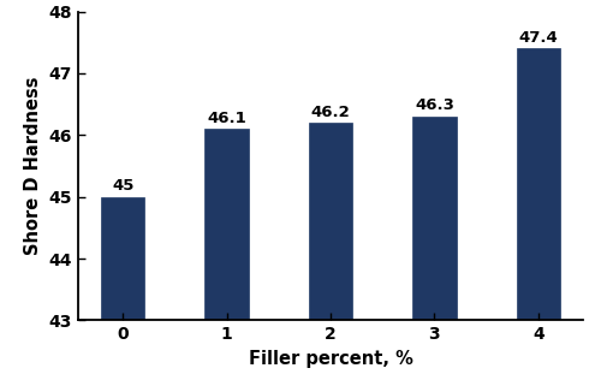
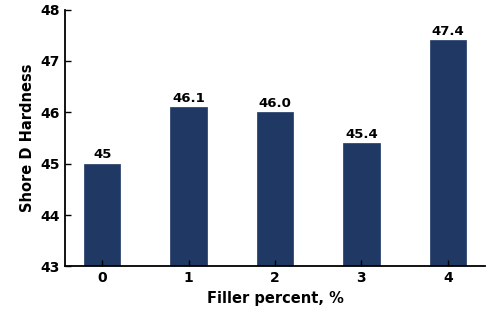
2: 46.2 -> 46.0
3: 46.3 -> 45.4
